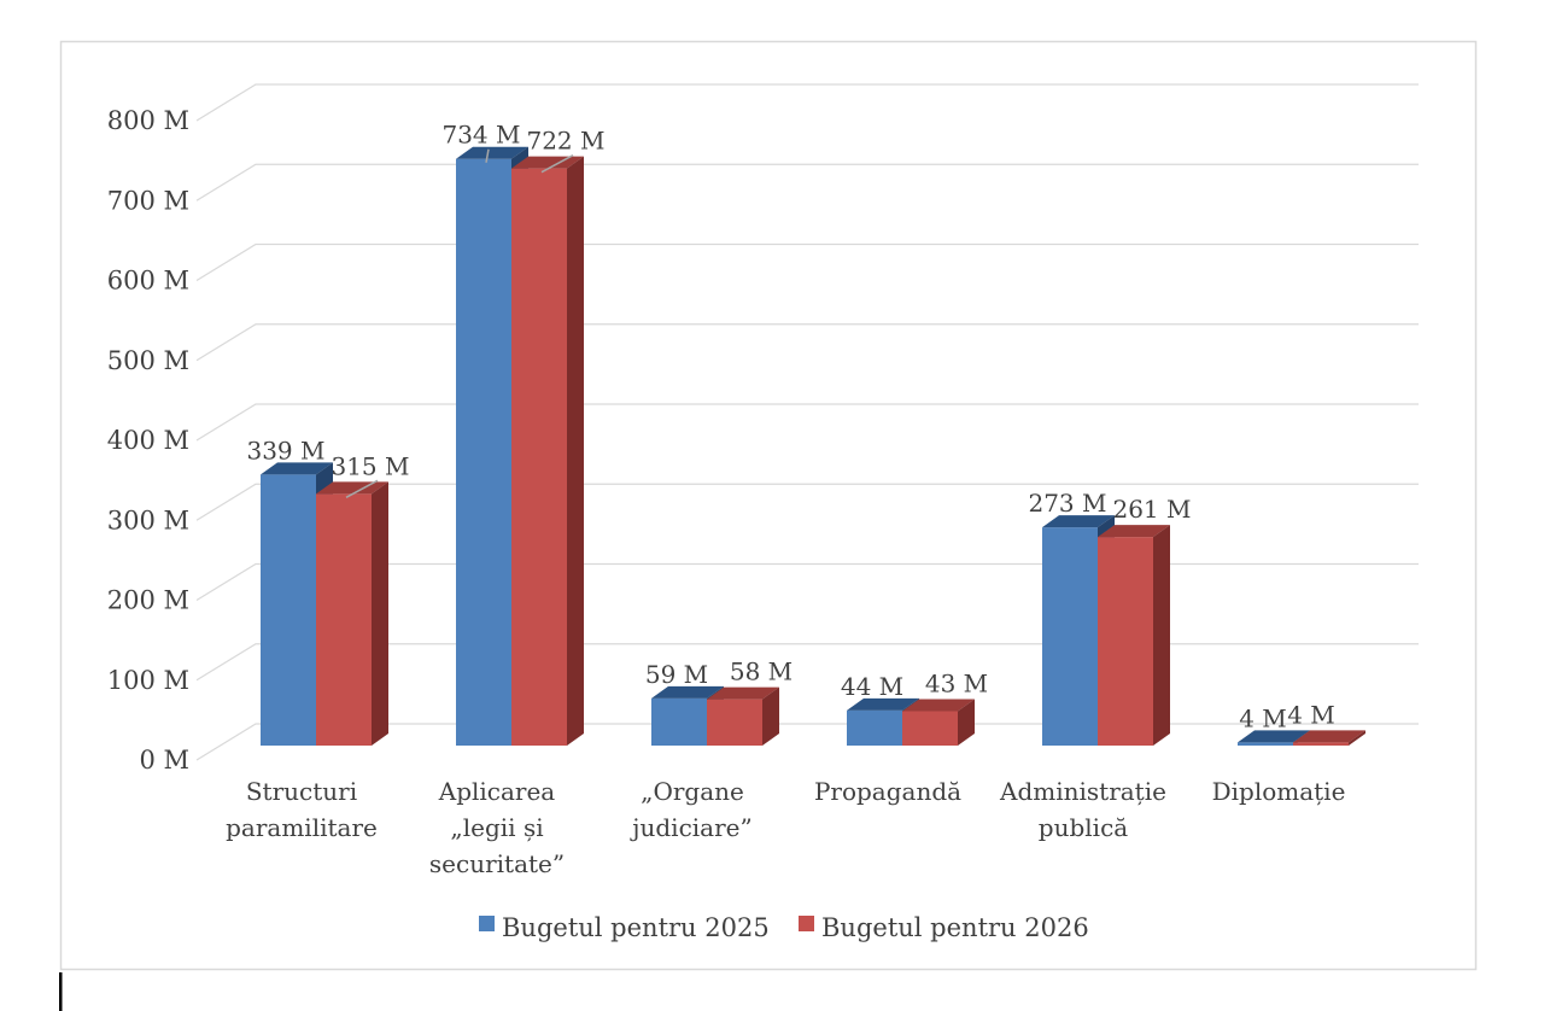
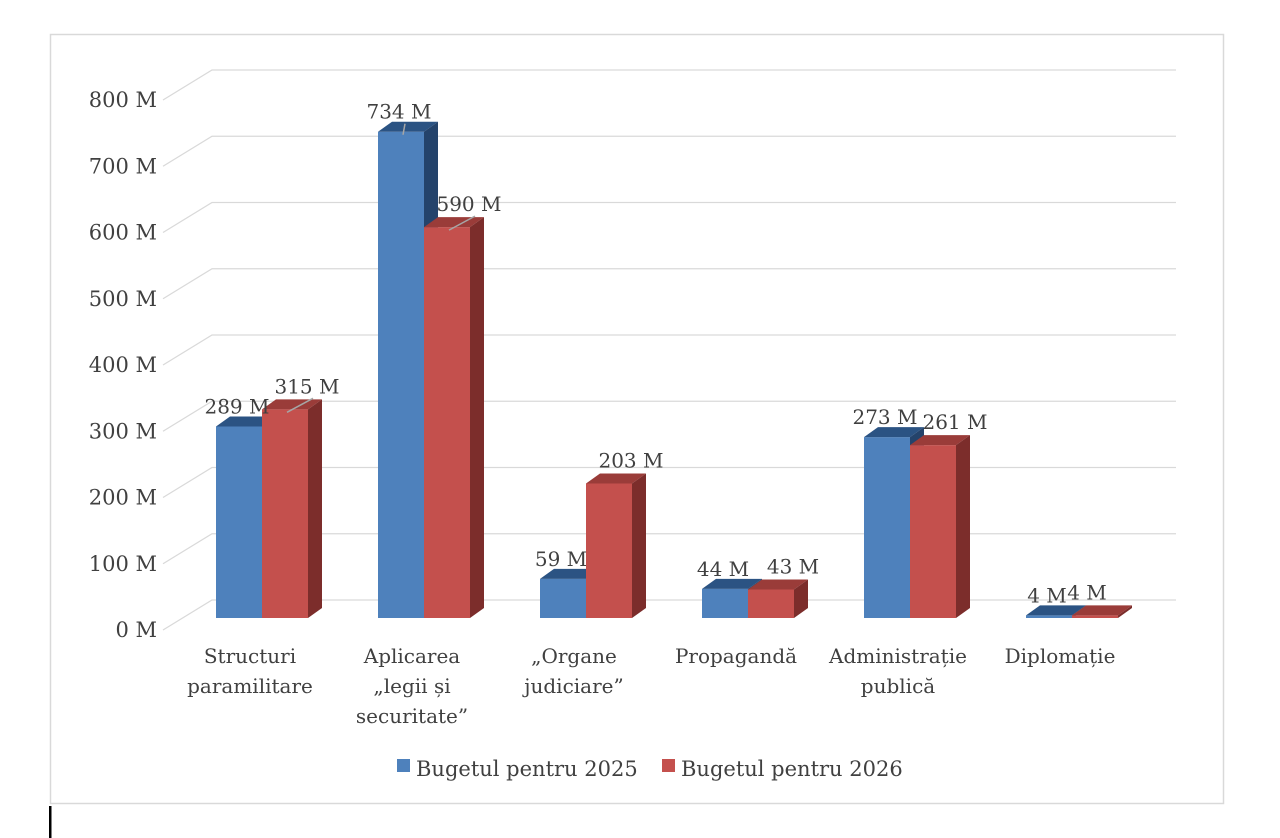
Bugetul pentru 2025/Structuri paramilitare: 339 -> 289
Bugetul pentru 2026/Aplicarea „legii și securitate”: 722 -> 590
Bugetul pentru 2026/„Organe judiciare”: 58 -> 203
